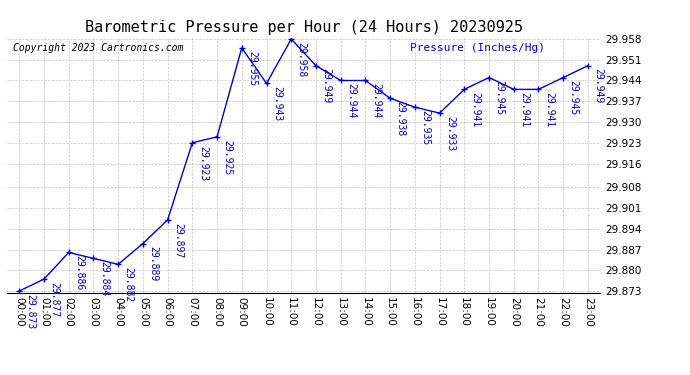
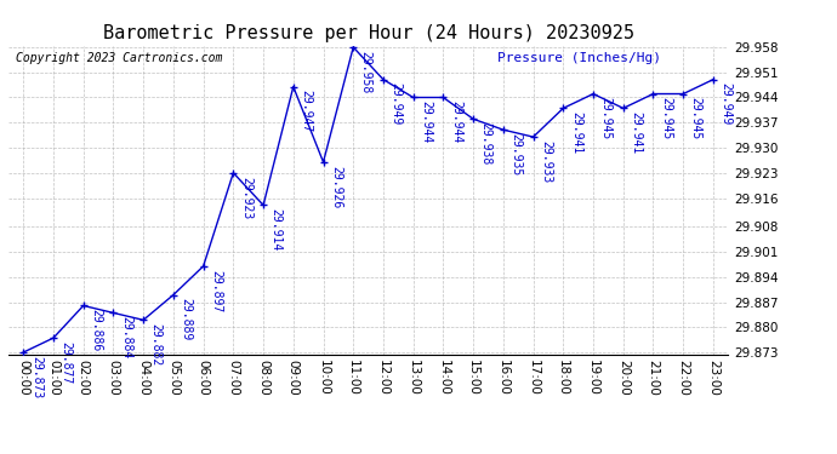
08:00: 29.925 -> 29.914
09:00: 29.955 -> 29.947
10:00: 29.943 -> 29.926
21:00: 29.941 -> 29.945
